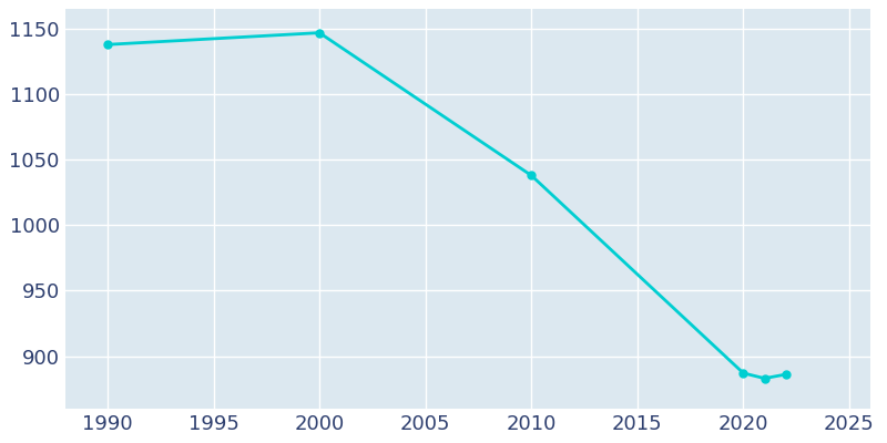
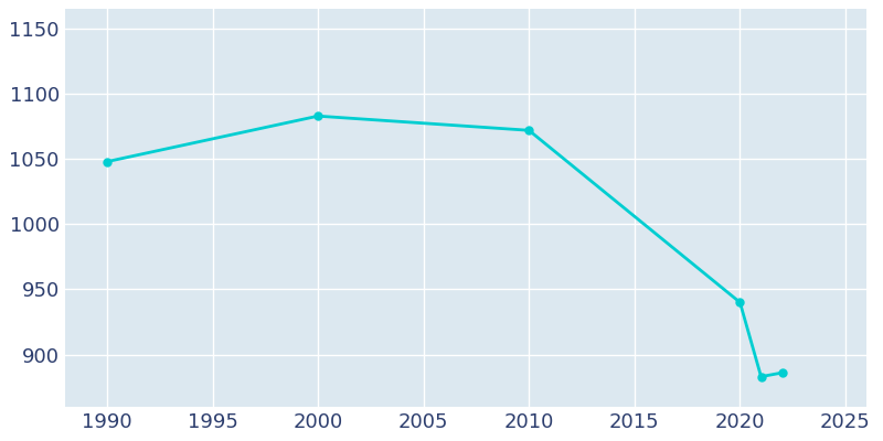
1990: 1138 -> 1048
2000: 1147 -> 1083
2010: 1038 -> 1072
2020: 887 -> 940
